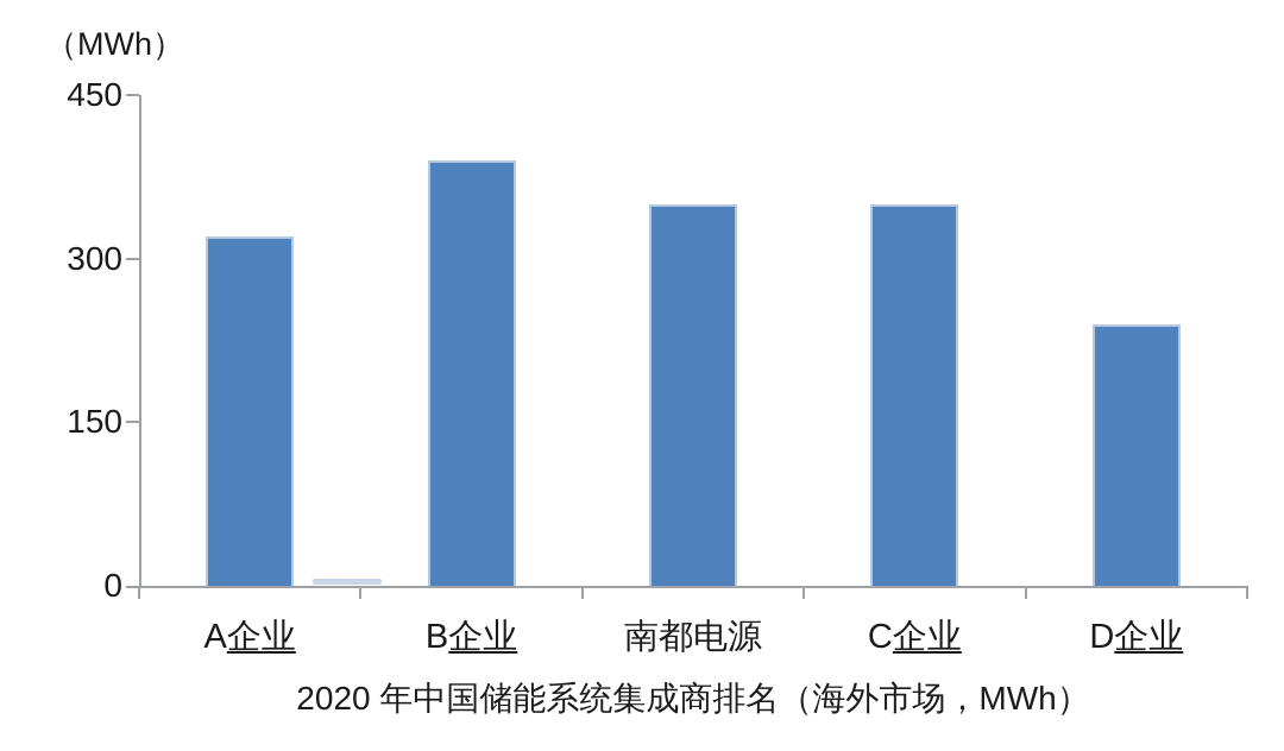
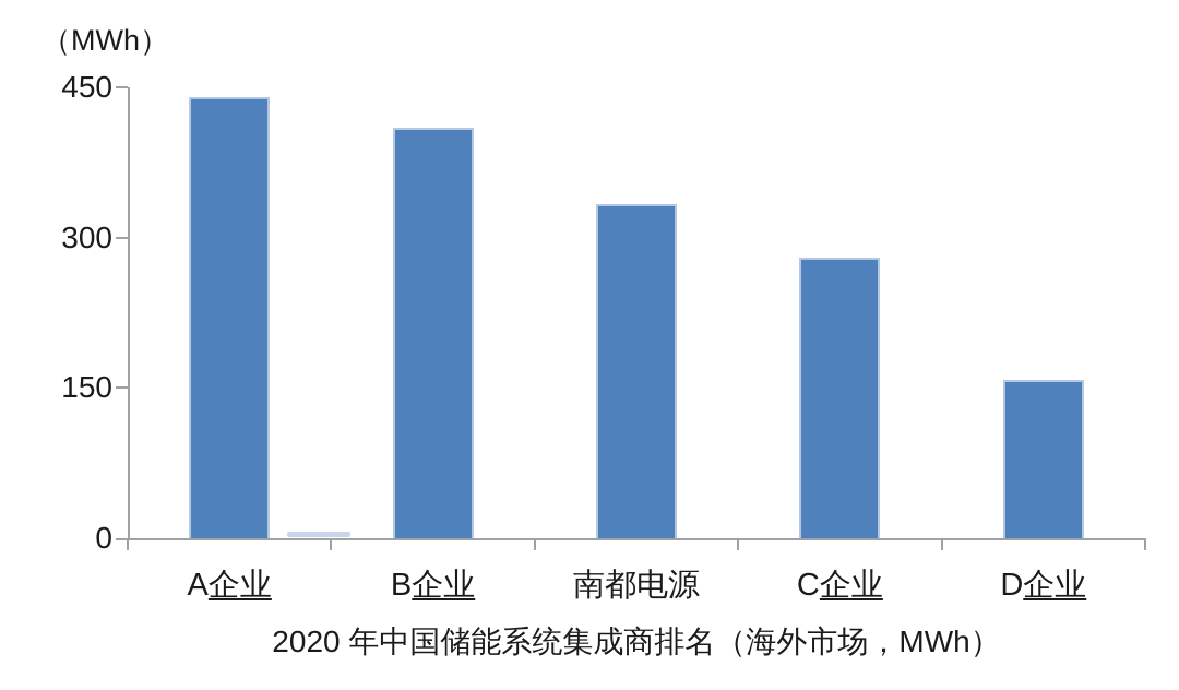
A企业: 320 -> 440
B企业: 390 -> 410
南都电源: 350 -> 330
C企业: 350 -> 280
D企业: 240 -> 160
